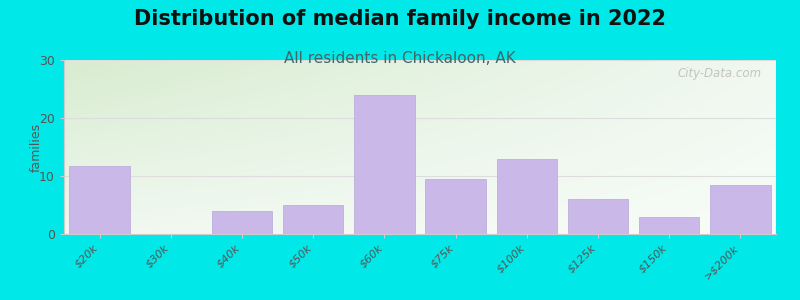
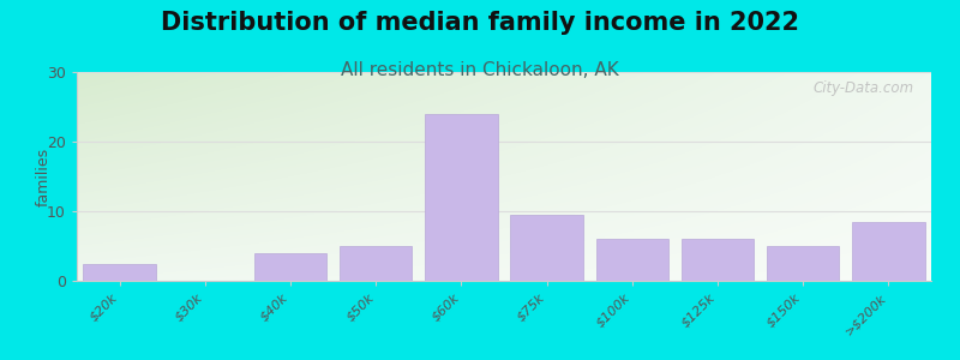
$20k: 11.8 -> 2.5
$100k: 13.0 -> 6.0
$150k: 3.0 -> 5.0
